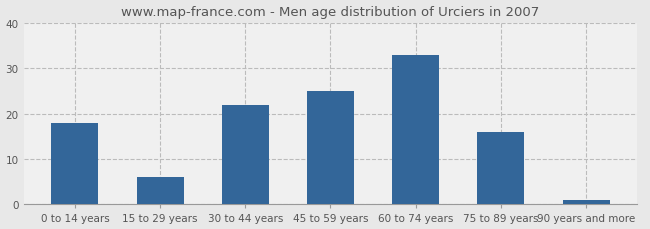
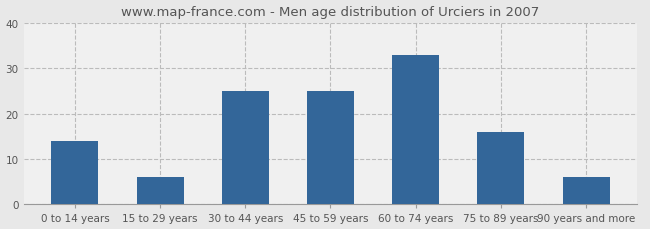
0 to 14 years: 18 -> 14
30 to 44 years: 22 -> 25
90 years and more: 1 -> 6
